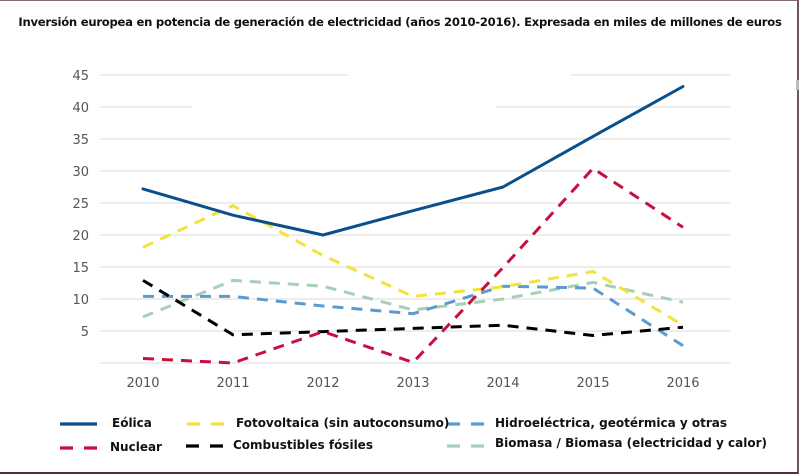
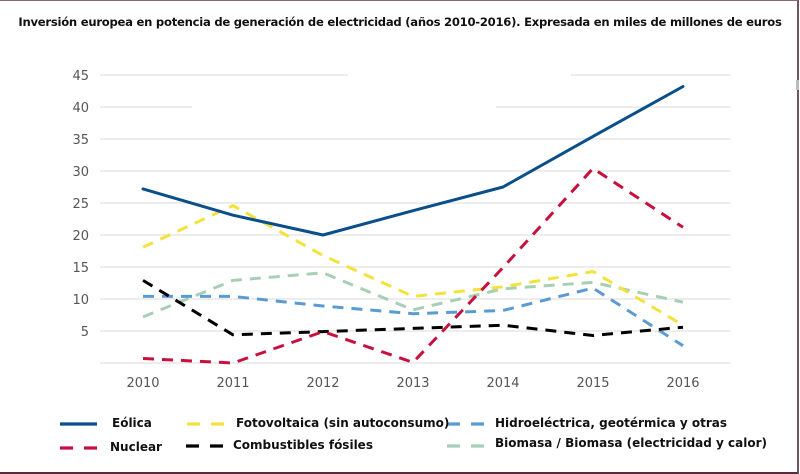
Biomasa / Biomasa (electricidad y calor)/2012: 12 -> 14
Hidroeléctrica, geotérmica y otras/2014: 12 -> 8
Biomasa / Biomasa (electricidad y calor)/2014: 10 -> 12
